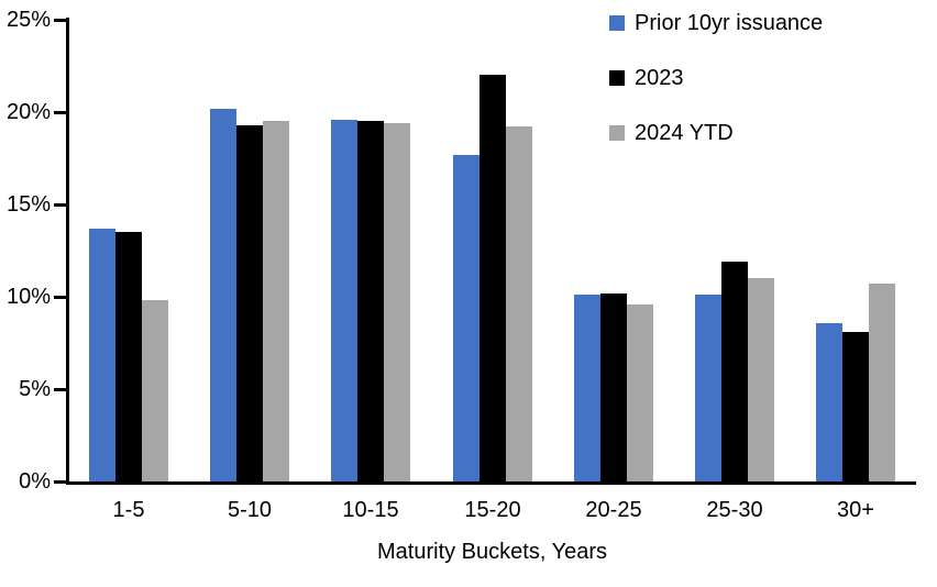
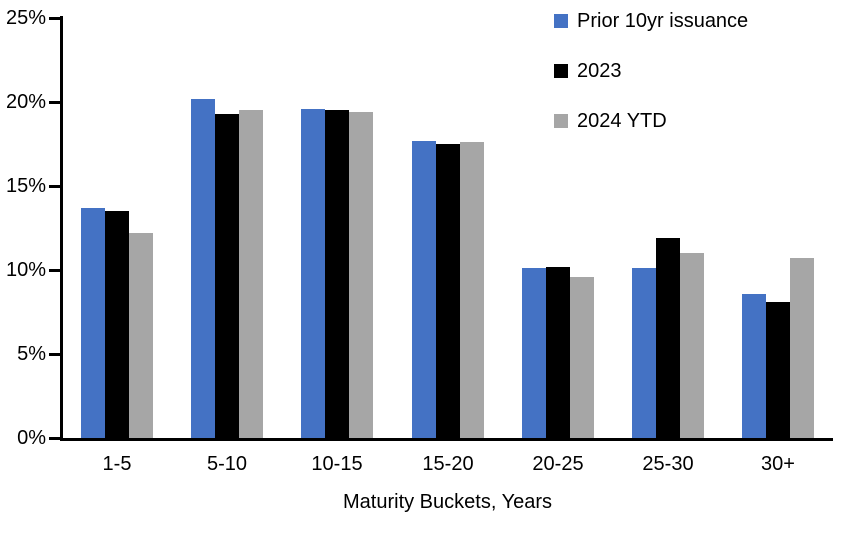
2024 YTD/1-5: 9.8% -> 12.2%
2023/15-20: 22.0% -> 17.5%
2024 YTD/15-20: 19.2% -> 17.6%
